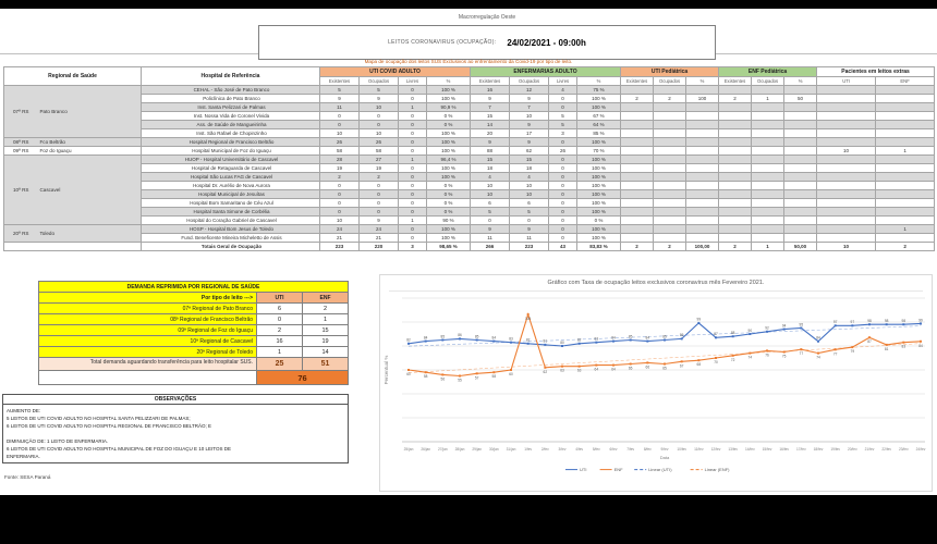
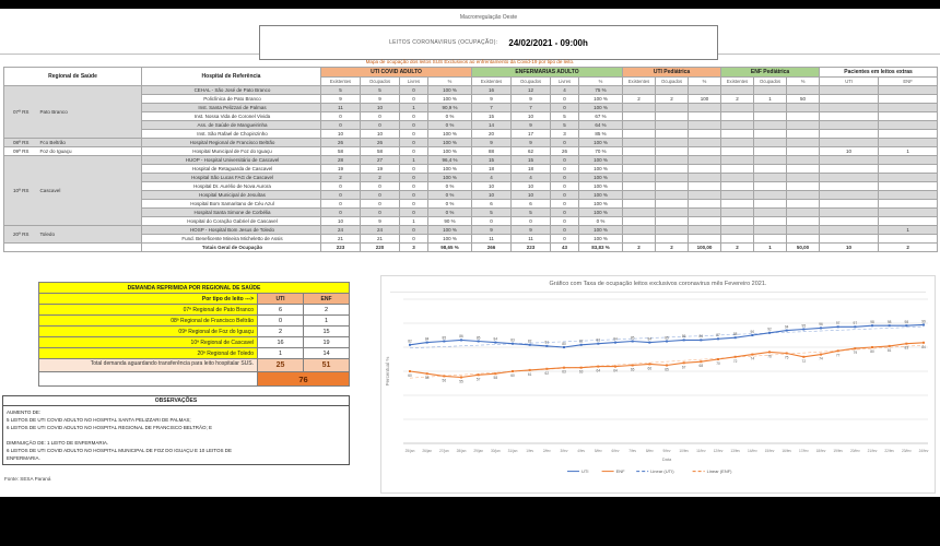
ENF/1/fev: 106 -> 61
UTI/11/fev: 99 -> 86
ENF/17/fev: 77 -> 72
UTI/18/fev: 84 -> 96
ENF/21/fev: 87 -> 80
